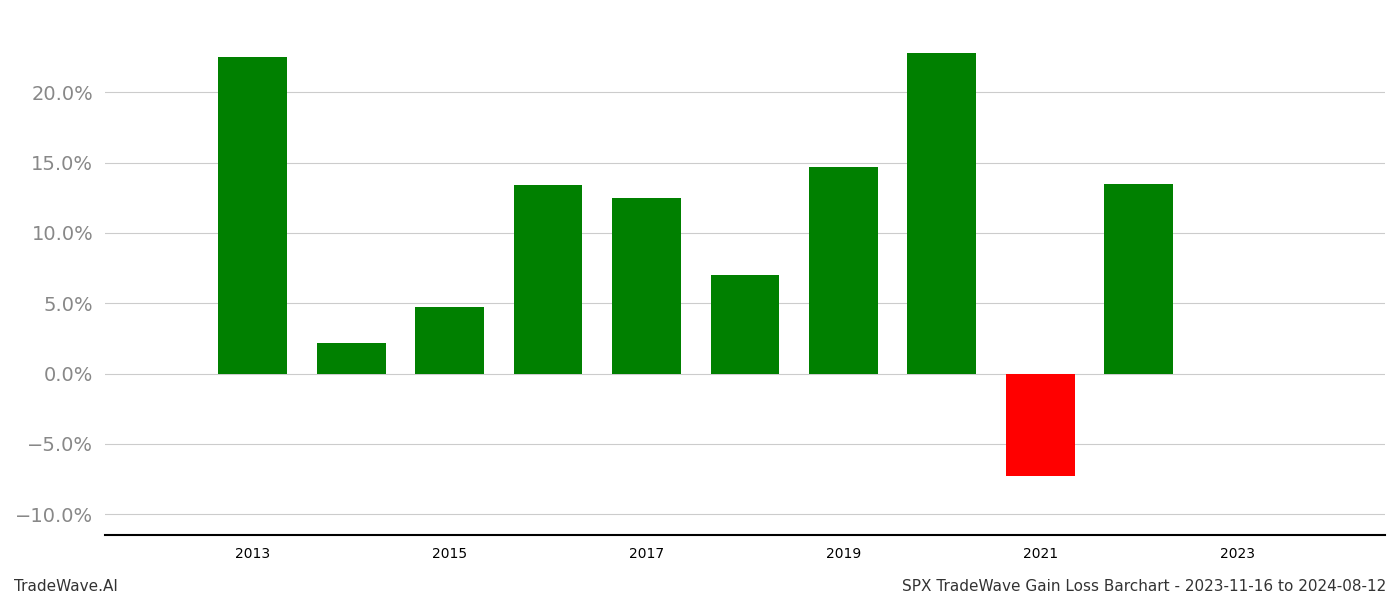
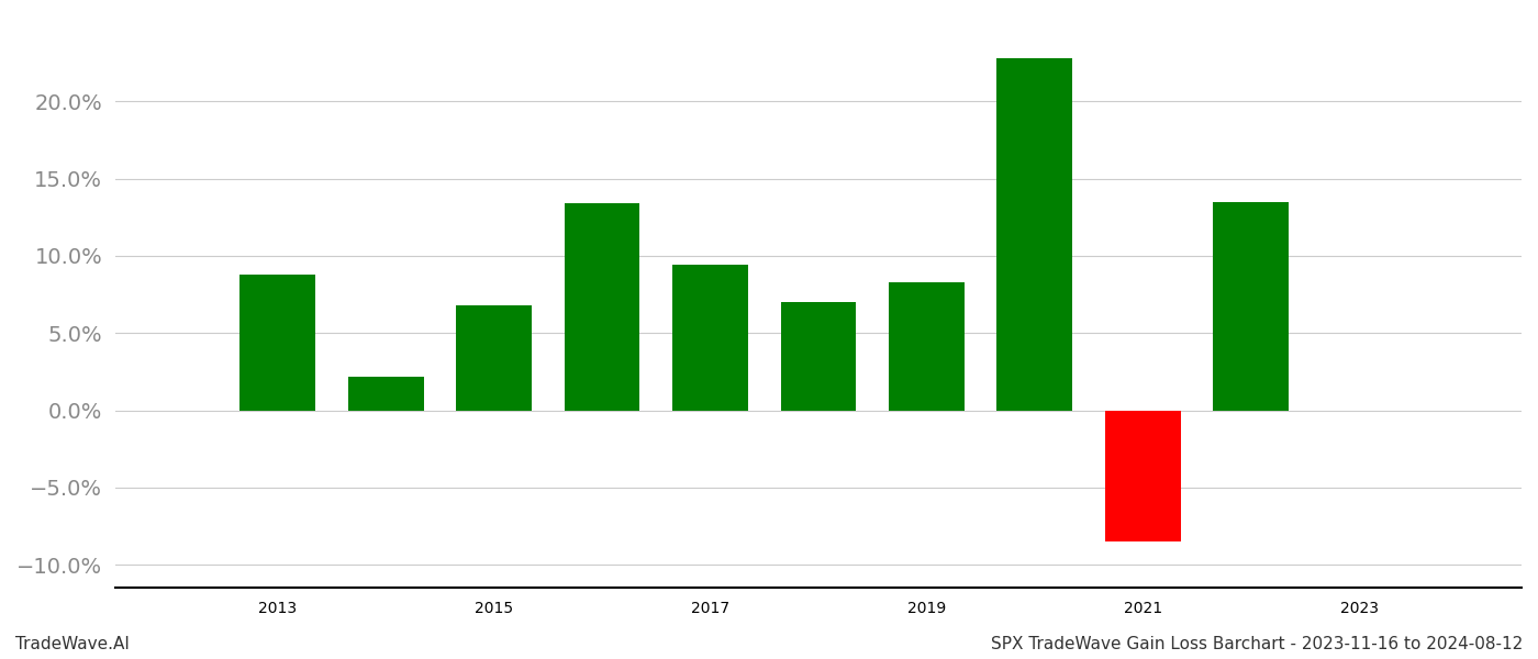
2013: 22.5% -> 8.8%
2015: 4.7% -> 6.8%
2017: 12.5% -> 9.4%
2019: 14.7% -> 8.3%
2021: -7.3% -> -8.5%
